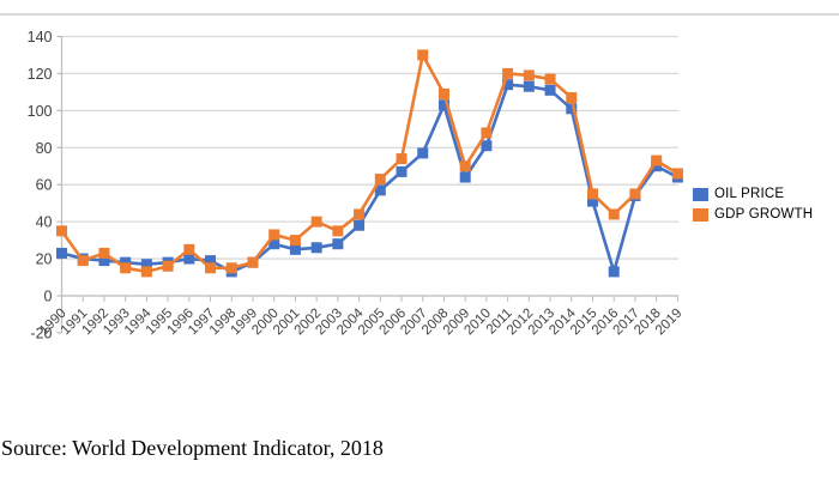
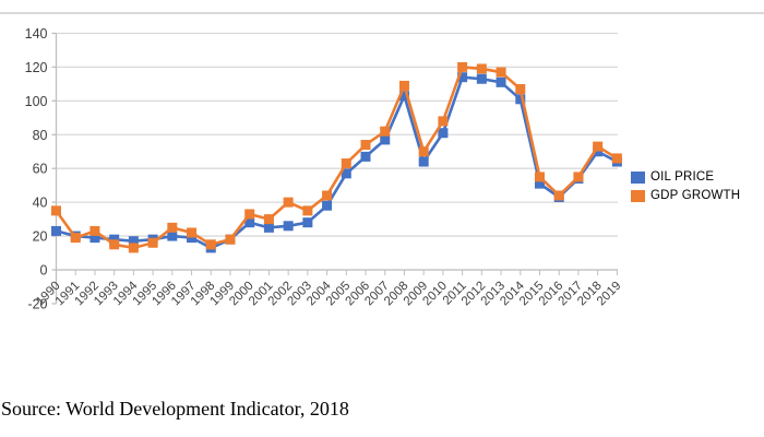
GDP GROWTH/1997: 15 -> 22
GDP GROWTH/2007: 130 -> 82
OIL PRICE/2016: 13 -> 43
